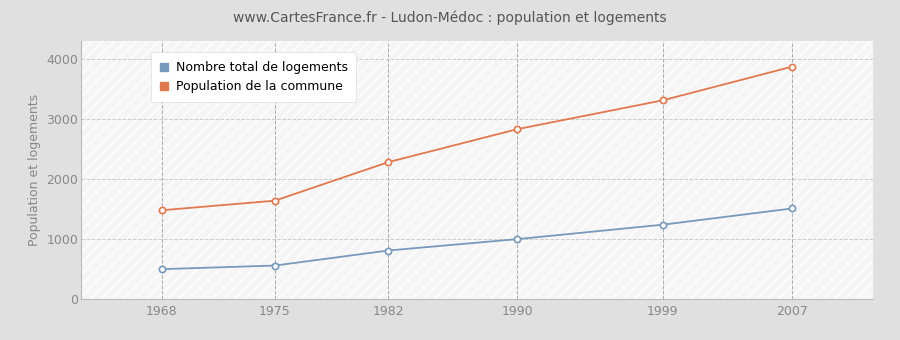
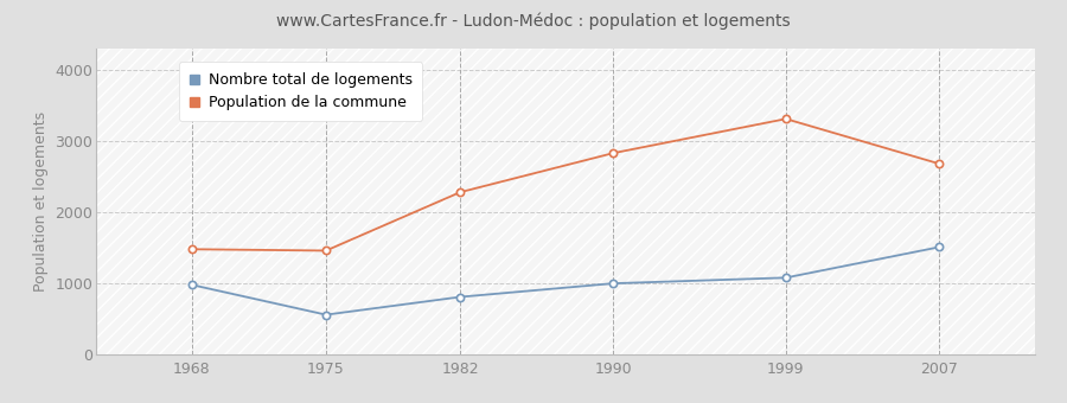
Nombre total de logements/1968: 500 -> 980
Population de la commune/1975: 1640 -> 1460
Nombre total de logements/1999: 1240 -> 1080
Population de la commune/2007: 3870 -> 2680
